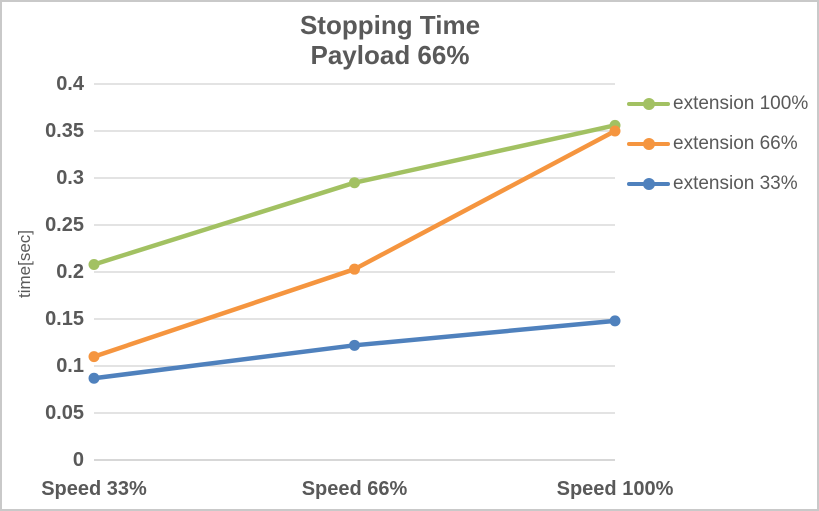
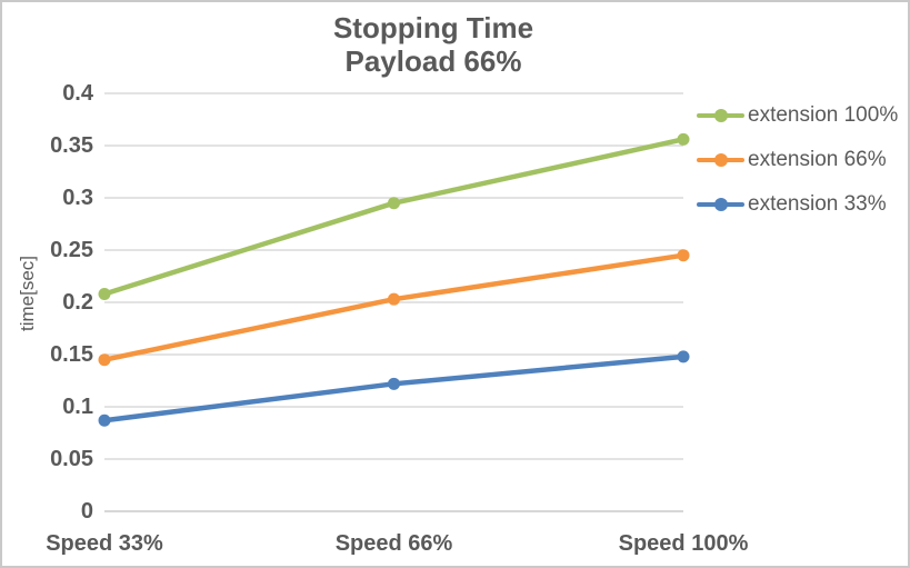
extension 66%/Speed 33%: 0.11 -> 0.14
extension 66%/Speed 100%: 0.35 -> 0.24
